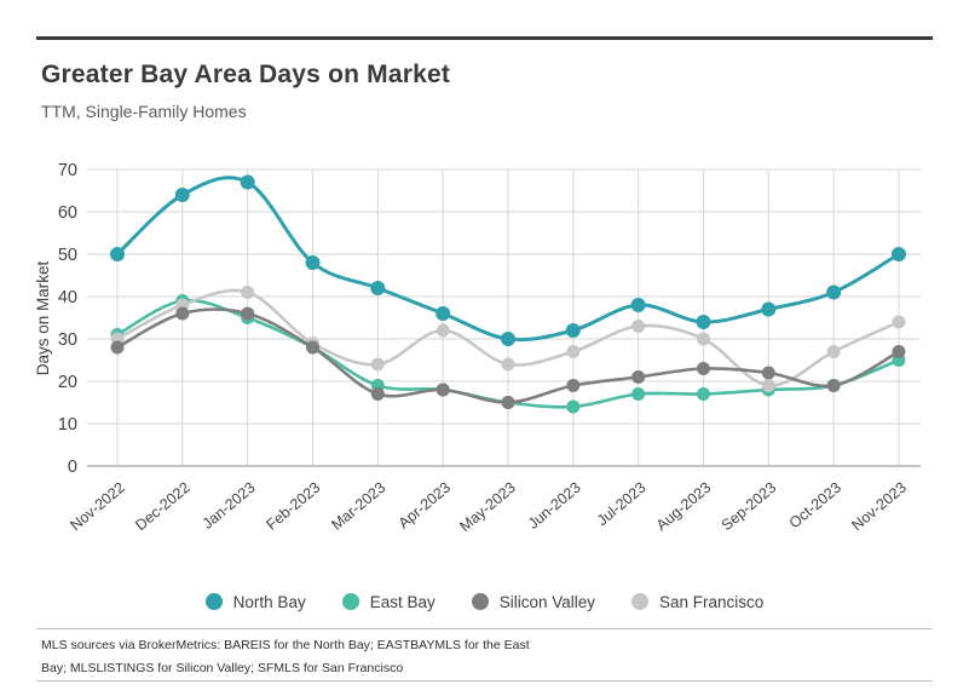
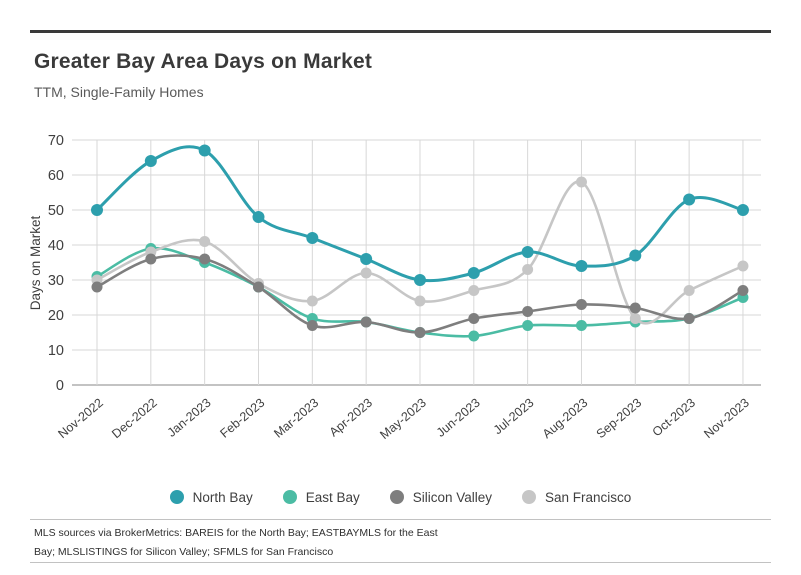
San Francisco/Aug-2023: 30 -> 58
North Bay/Oct-2023: 41 -> 53
